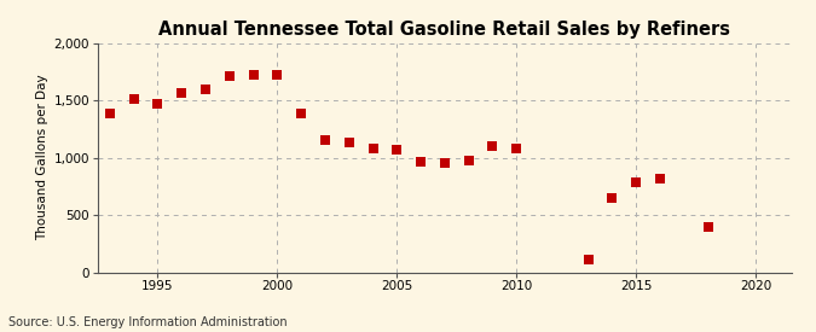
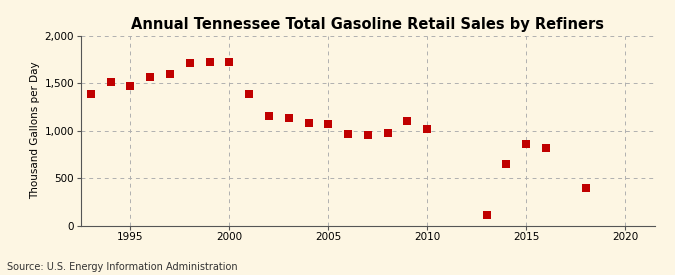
2010: 1,080 -> 1,020
2015: 780 -> 860
